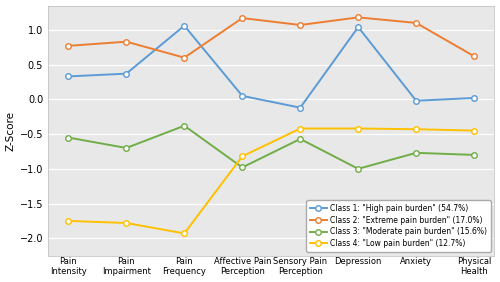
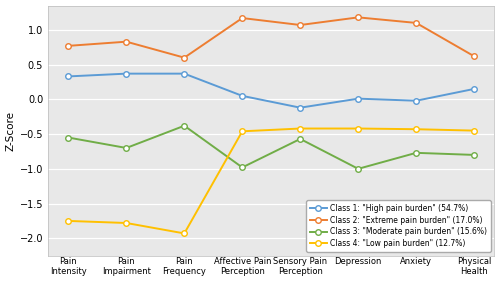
Class 1: "High pain burden" (54.7%)/Pain Frequency: 1.06 -> 0.37
Class 4: "Low pain burden" (12.7%)/Affective Pain Perception: -0.82 -> -0.46
Class 1: "High pain burden" (54.7%)/Depression: 1.04 -> 0.01
Class 1: "High pain burden" (54.7%)/Physical Health: 0.02 -> 0.15
